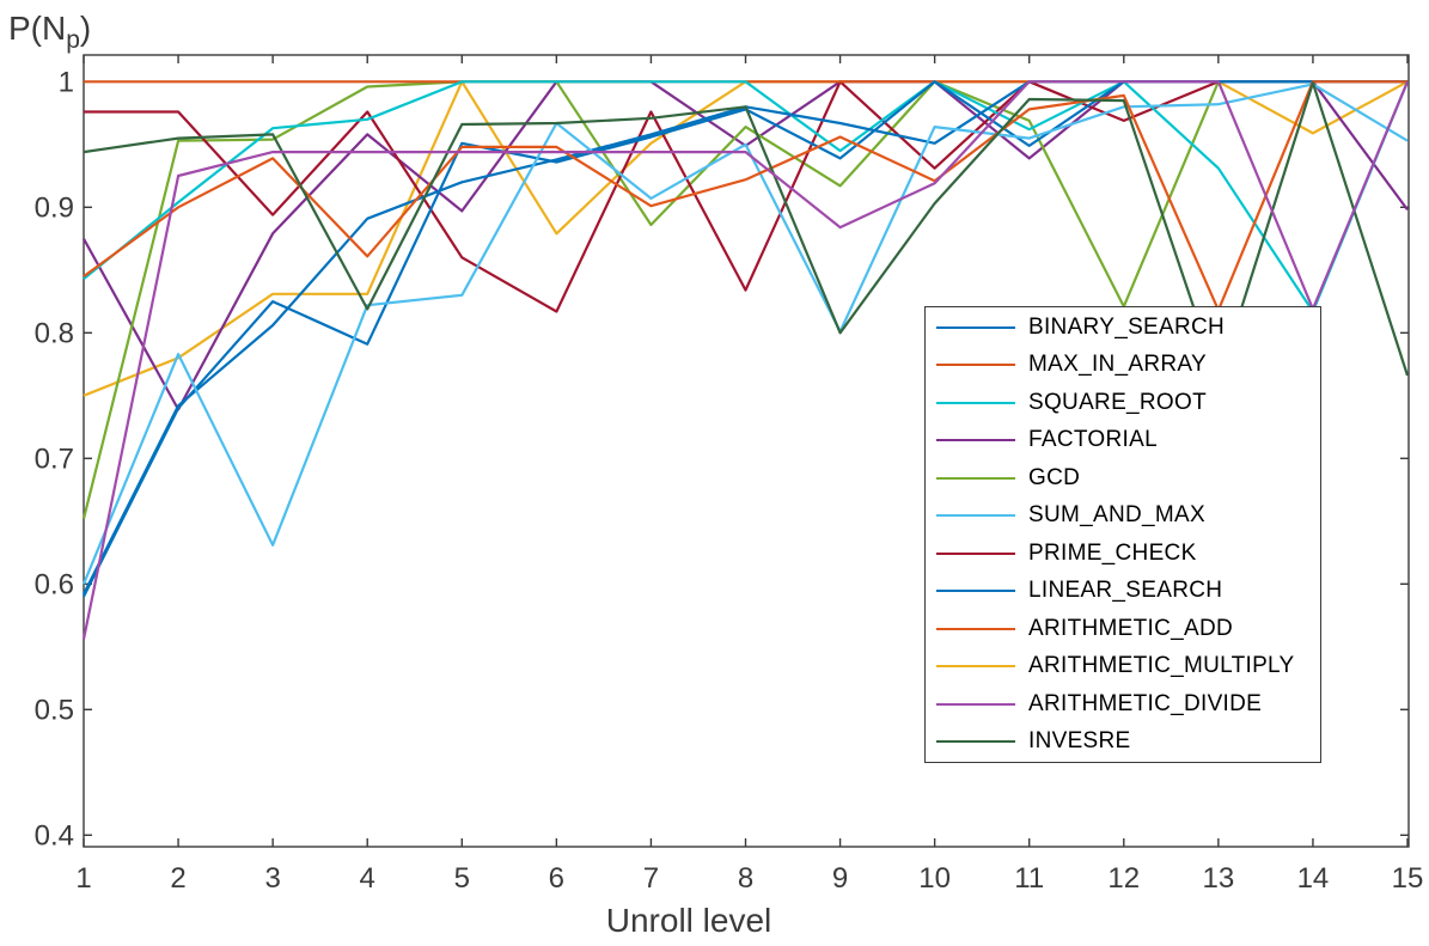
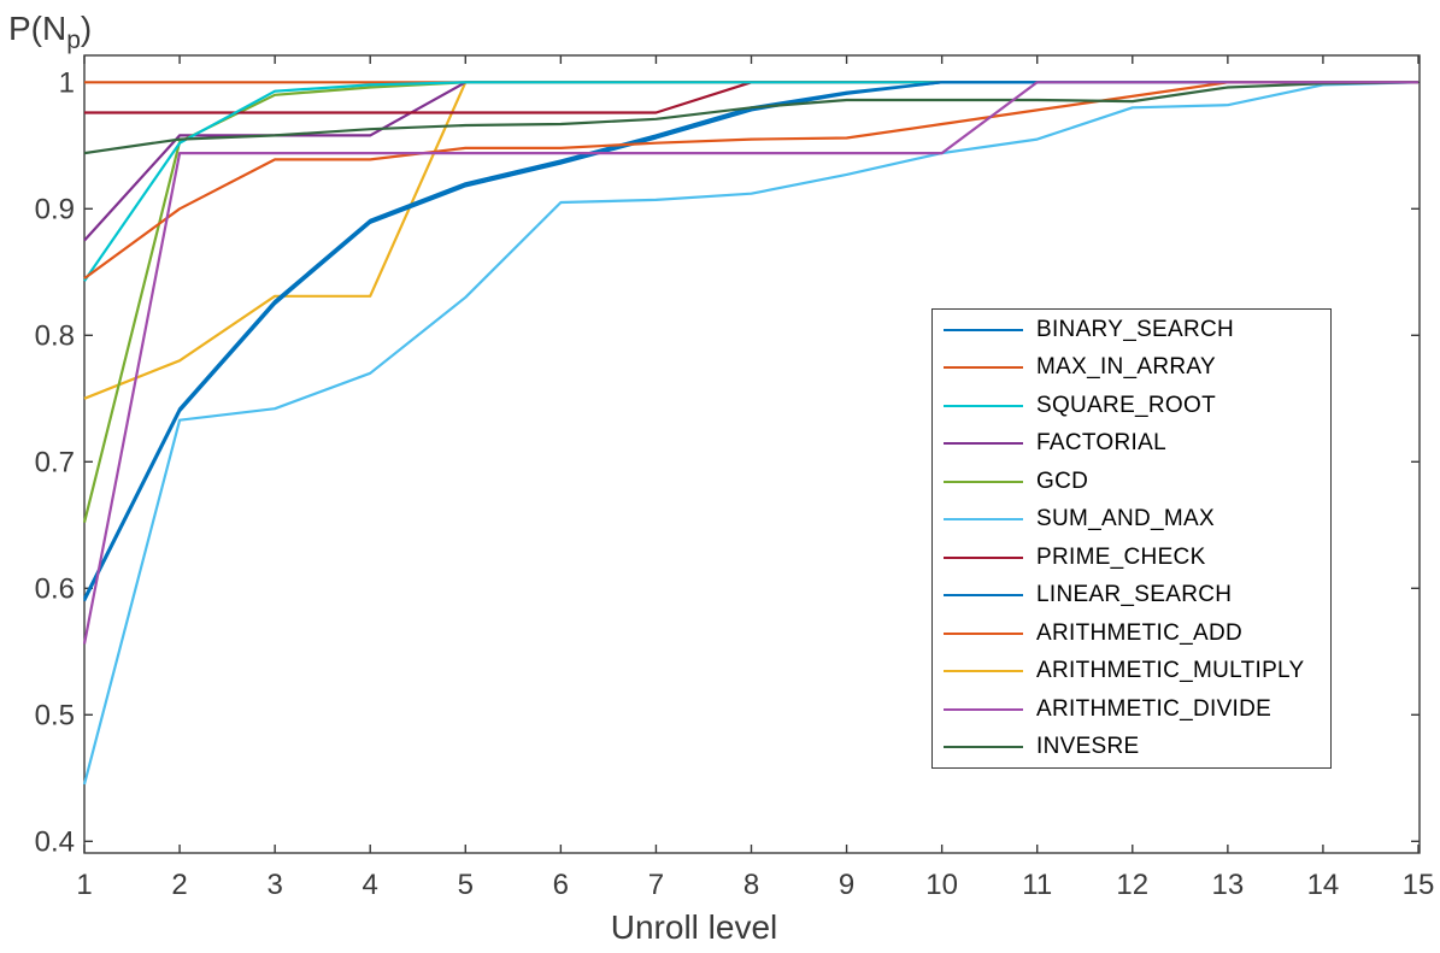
SUM_AND_MAX/1: 0.600 -> 0.445
SQUARE_ROOT/2: 0.904 -> 0.952
FACTORIAL/2: 0.739 -> 0.958
SUM_AND_MAX/2: 0.783 -> 0.733
ARITHMETIC_DIVIDE/2: 0.925 -> 0.944
SQUARE_ROOT/3: 0.963 -> 0.993
FACTORIAL/3: 0.879 -> 0.958
GCD/3: 0.954 -> 0.990
SUM_AND_MAX/3: 0.631 -> 0.742
PRIME_CHECK/3: 0.894 -> 0.976
LINEAR_SEARCH/3: 0.806 -> 0.827
BINARY_SEARCH/4: 0.791 -> 0.889
SQUARE_ROOT/4: 0.970 -> 0.998
SUM_AND_MAX/4: 0.822 -> 0.770
ARITHMETIC_ADD/4: 0.861 -> 0.939
INVESRE/4: 0.819 -> 0.963
BINARY_SEARCH/5: 0.951 -> 0.918
FACTORIAL/5: 0.897 -> 1.000
PRIME_CHECK/5: 0.860 -> 0.976
SUM_AND_MAX/6: 0.967 -> 0.905
PRIME_CHECK/6: 0.817 -> 0.976
ARITHMETIC_MULTIPLY/6: 0.879 -> 1.000
GCD/7: 0.886 -> 1.000
ARITHMETIC_ADD/7: 0.901 -> 0.952
ARITHMETIC_MULTIPLY/7: 0.951 -> 1.000
FACTORIAL/8: 0.949 -> 1.000
GCD/8: 0.964 -> 1.000
SUM_AND_MAX/8: 0.950 -> 0.912
PRIME_CHECK/8: 0.834 -> 1.000
ARITHMETIC_ADD/8: 0.922 -> 0.955
BINARY_SEARCH/9: 0.939 -> 0.991
SQUARE_ROOT/9: 0.945 -> 1.000
GCD/9: 0.917 -> 1.000
SUM_AND_MAX/9: 0.801 -> 0.927
LINEAR_SEARCH/9: 0.967 -> 0.992
ARITHMETIC_DIVIDE/9: 0.884 -> 0.944
INVESRE/9: 0.800 -> 0.986
SUM_AND_MAX/10: 0.964 -> 0.944
PRIME_CHECK/10: 0.931 -> 1.000
LINEAR_SEARCH/10: 0.951 -> 1.000
ARITHMETIC_ADD/10: 0.921 -> 0.967
ARITHMETIC_DIVIDE/10: 0.919 -> 0.944
INVESRE/10: 0.903 -> 0.986
BINARY_SEARCH/11: 0.949 -> 1.000
SQUARE_ROOT/11: 0.962 -> 1.000
FACTORIAL/11: 0.939 -> 1.000
GCD/11: 0.969 -> 1.000
GCD/12: 0.821 -> 1.000
PRIME_CHECK/12: 0.969 -> 1.000
SQUARE_ROOT/13: 0.931 -> 1.000
ARITHMETIC_ADD/13: 0.818 -> 1.000
INVESRE/13: 0.762 -> 0.996
SQUARE_ROOT/14: 0.817 -> 1.000
ARITHMETIC_MULTIPLY/14: 0.959 -> 1.000
ARITHMETIC_DIVIDE/14: 0.819 -> 1.000
FACTORIAL/15: 0.898 -> 1.000
SUM_AND_MAX/15: 0.953 -> 1.000
INVESRE/15: 0.766 -> 1.000
